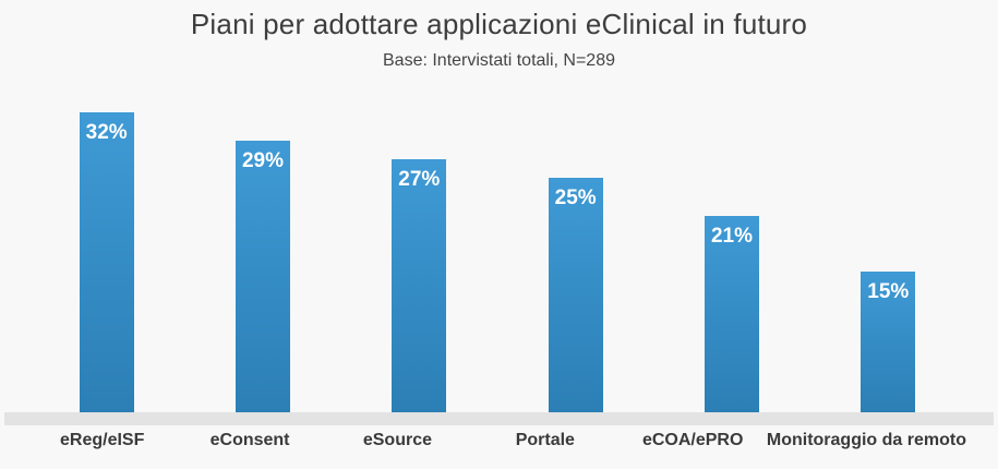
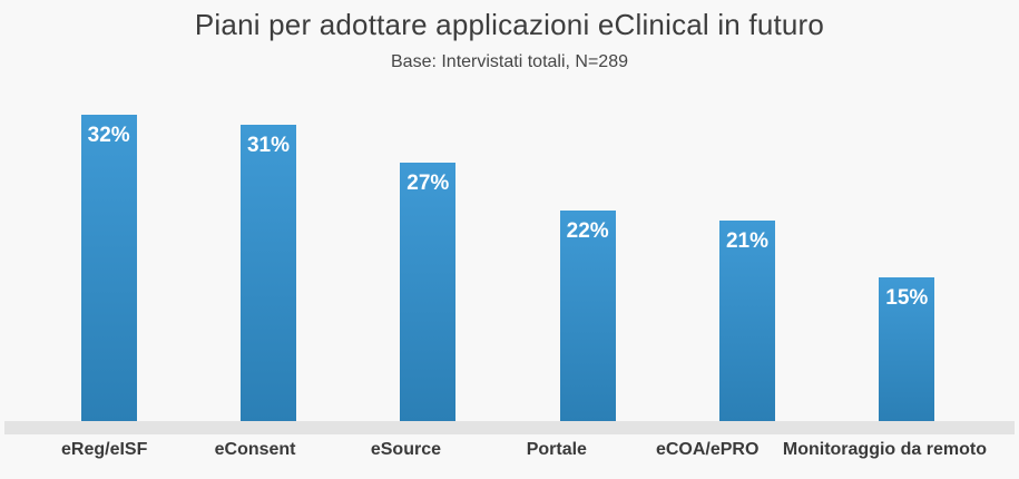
eConsent: 29% -> 31%
Portale: 25% -> 22%
